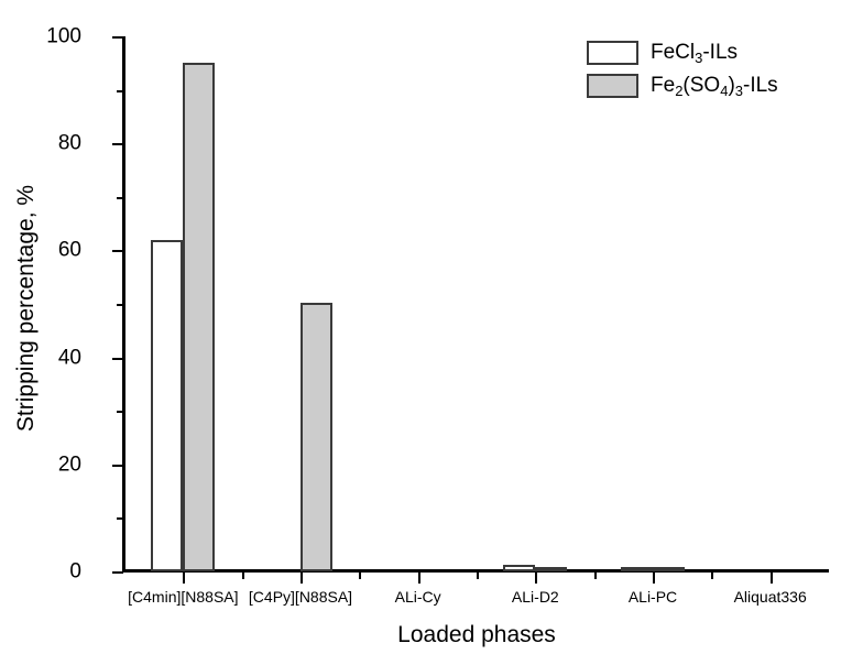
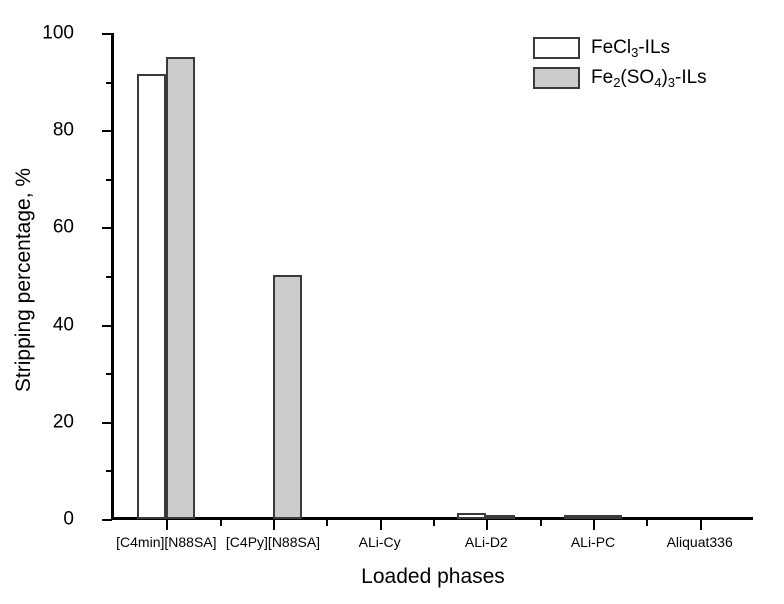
FeCl3-ILs/[C4min][N88SA]: 62 -> 92
